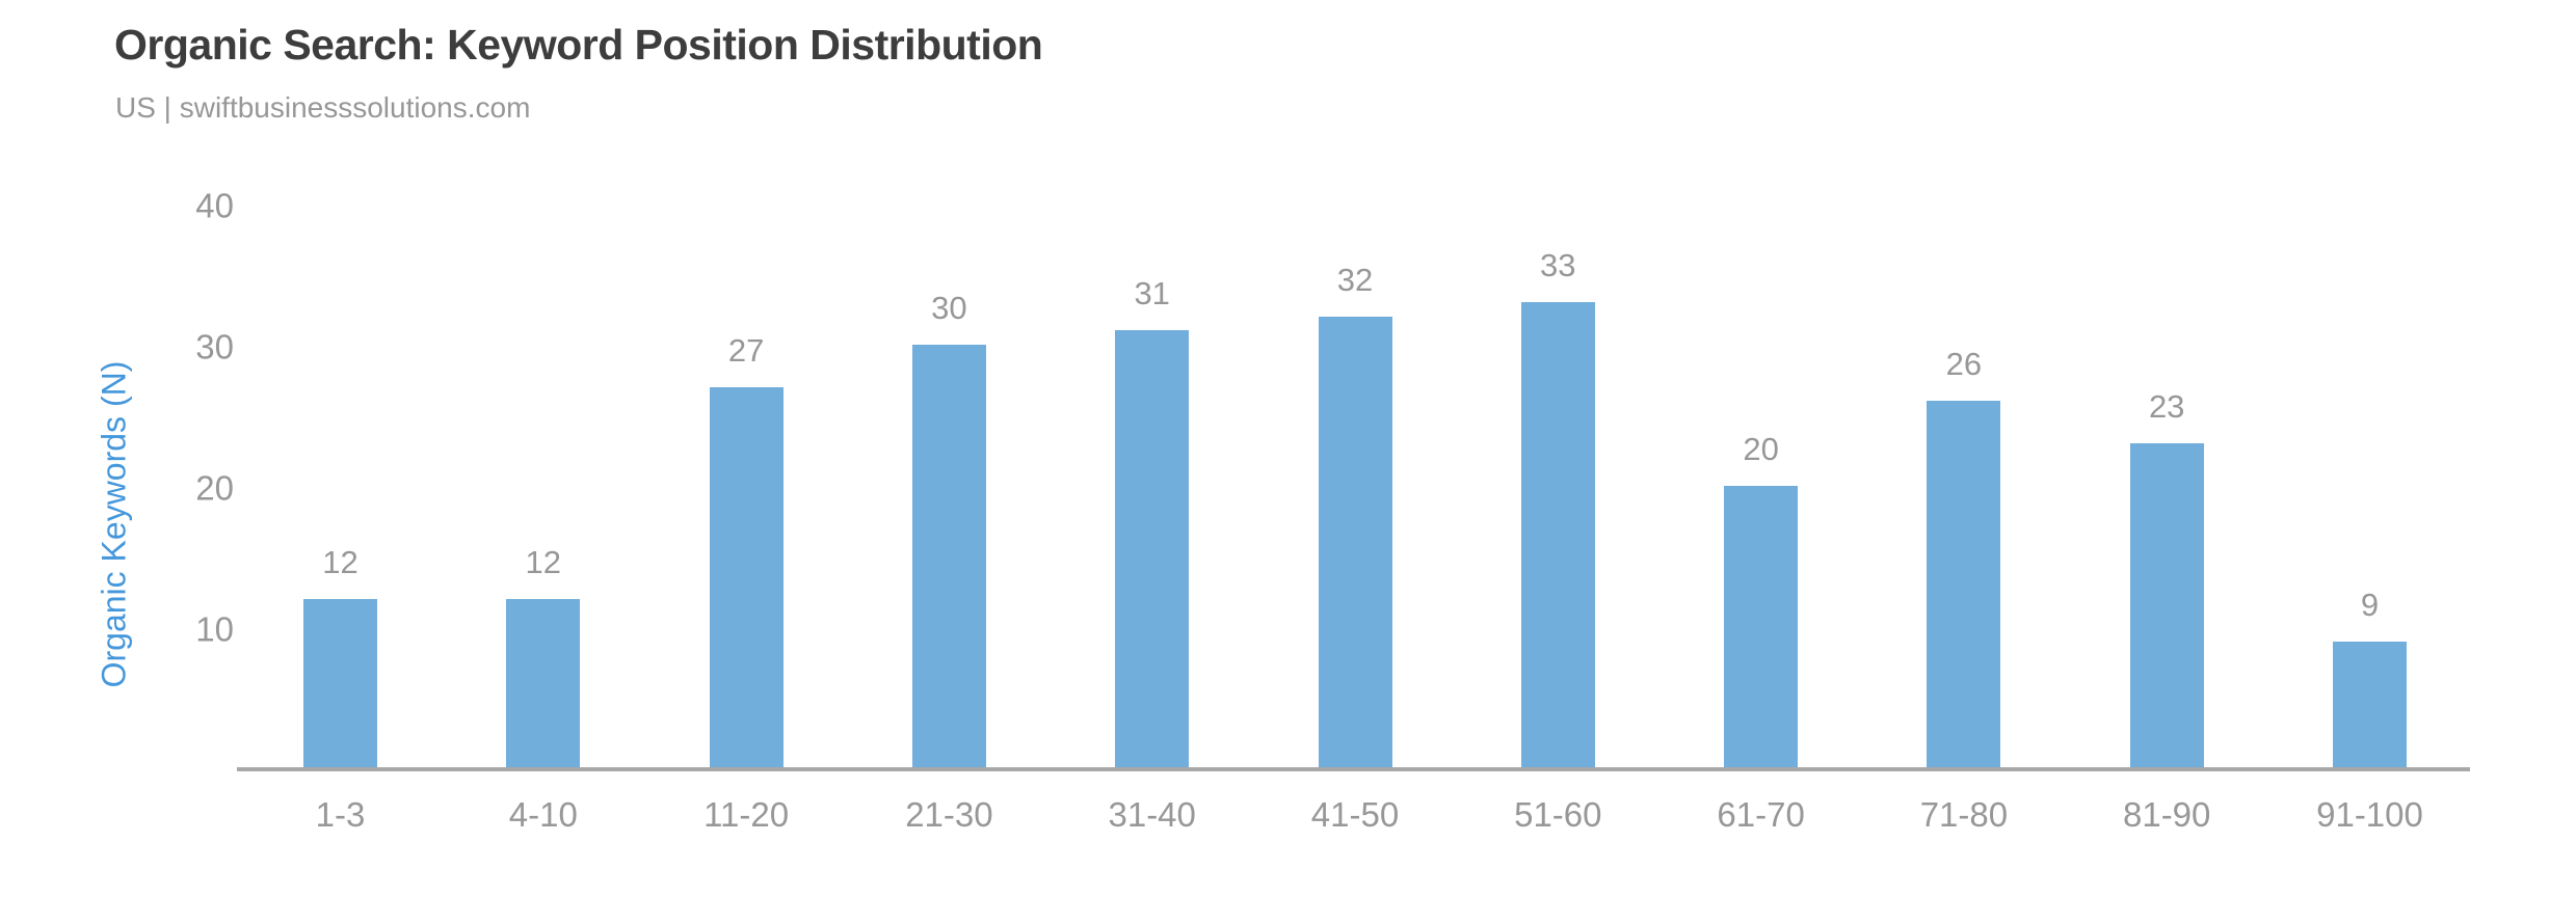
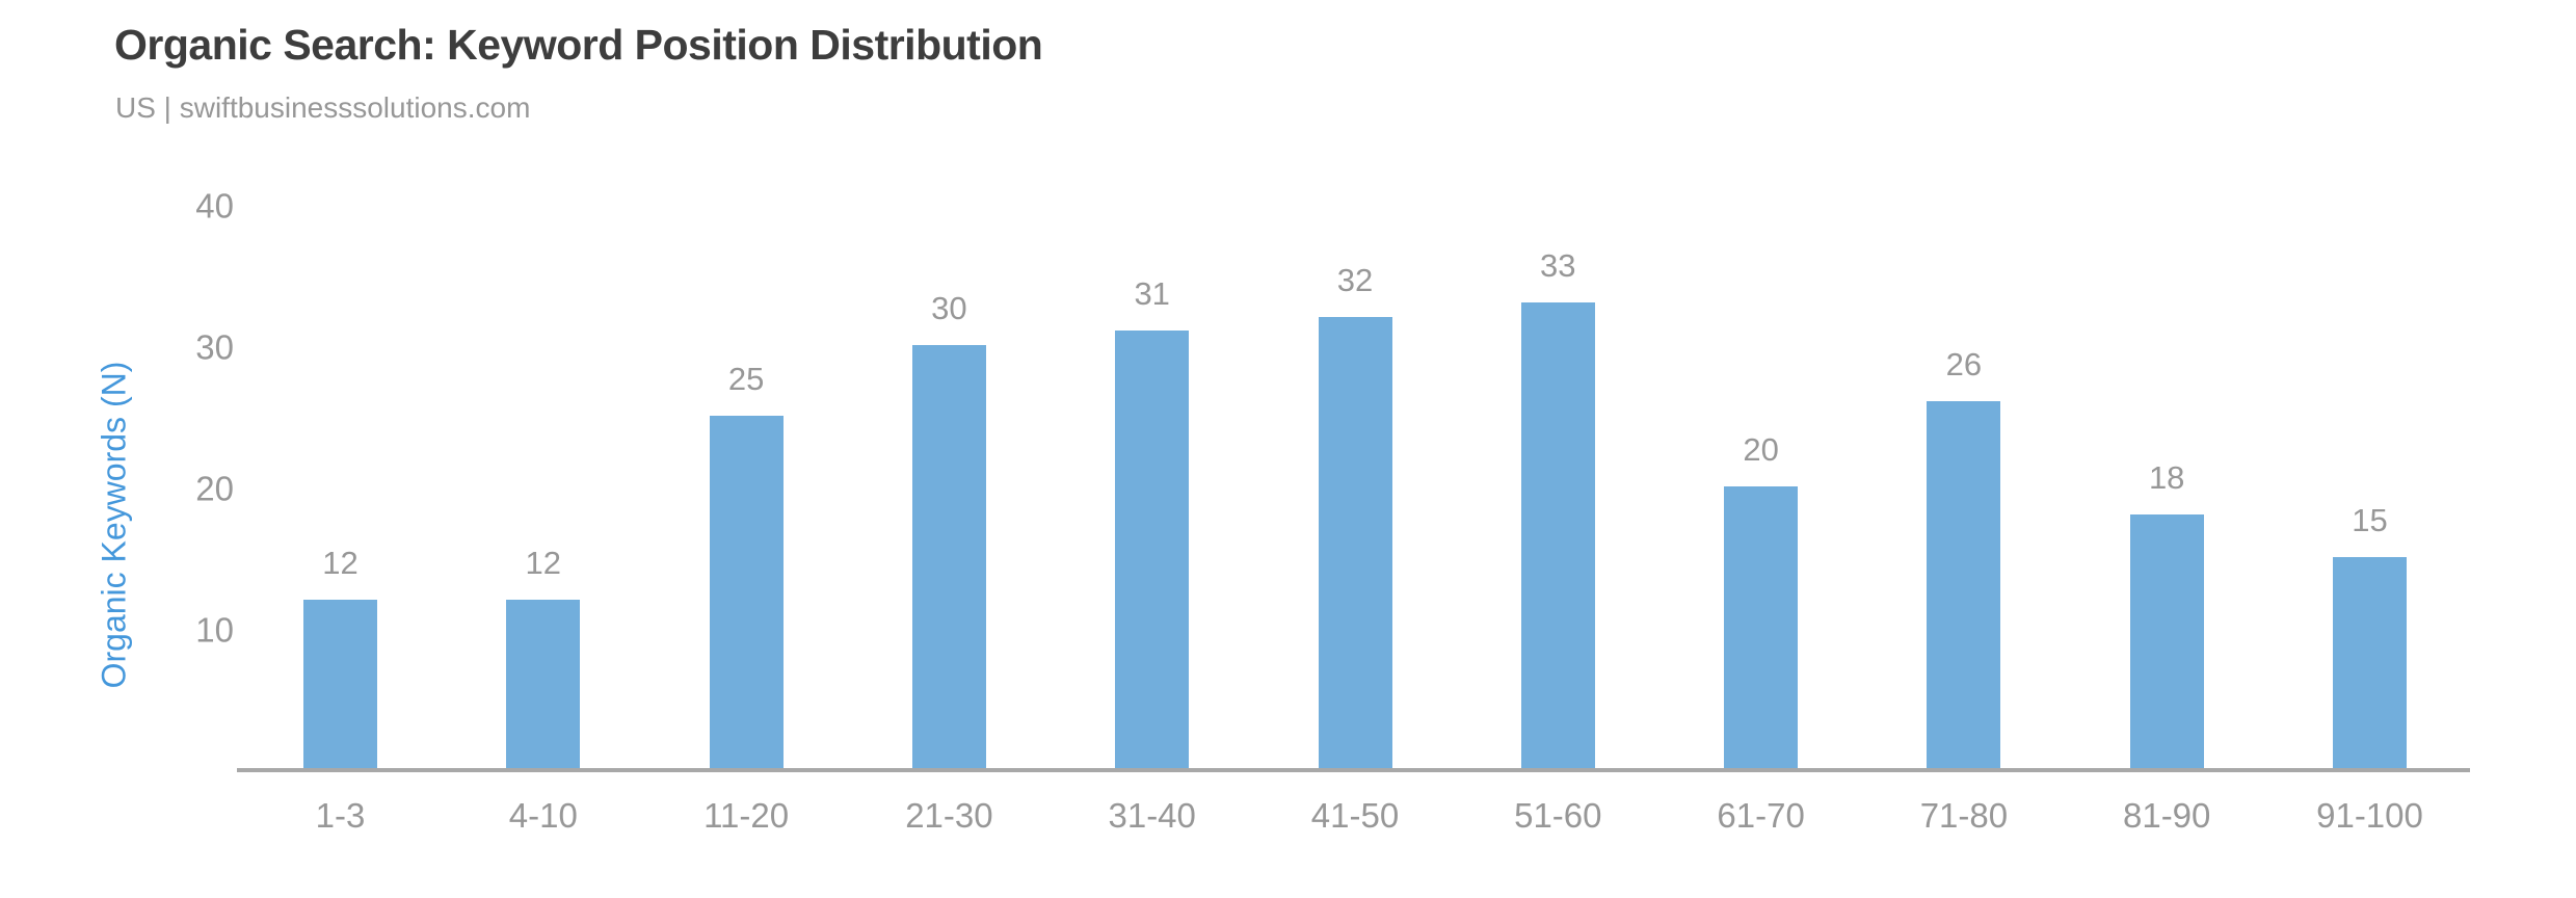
11-20: 27 -> 25
81-90: 23 -> 18
91-100: 9 -> 15
